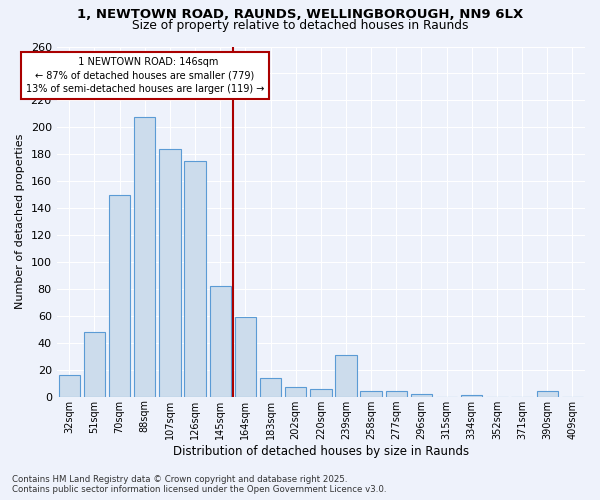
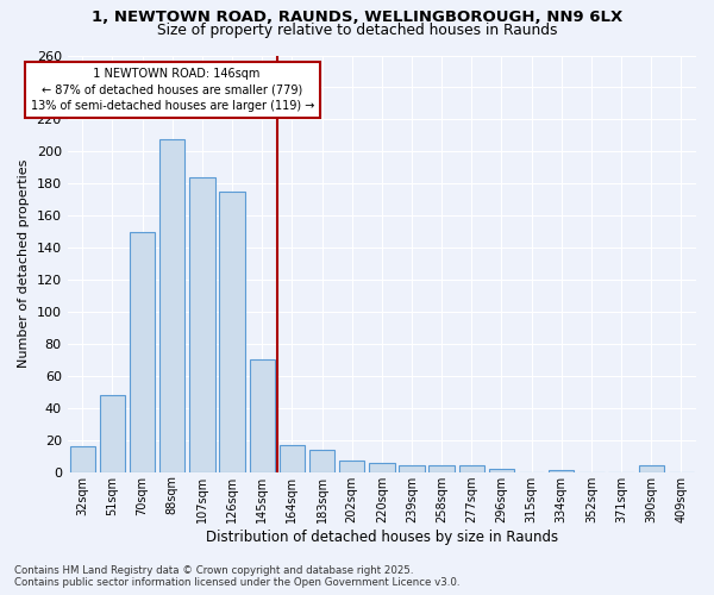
145sqm: 82 -> 70
164sqm: 59 -> 17
239sqm: 31 -> 4
